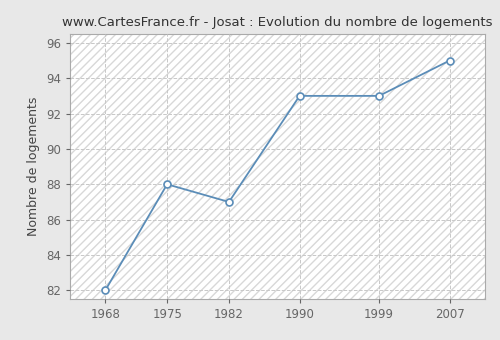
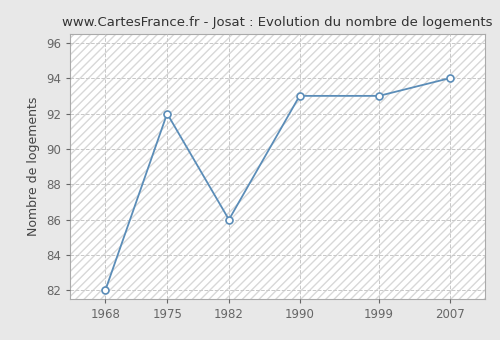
1975: 88 -> 92
1982: 87 -> 86
2007: 95 -> 94
